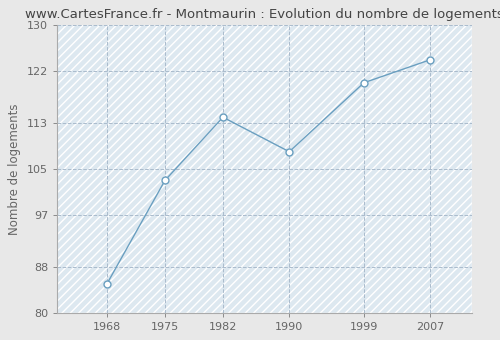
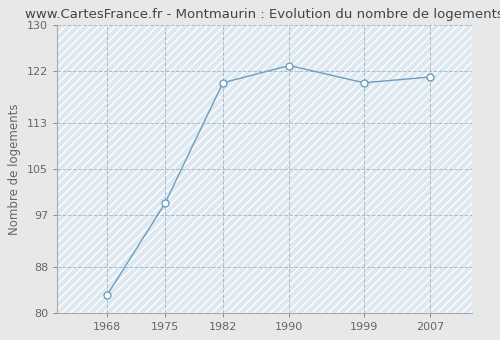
1968: 85 -> 83
1975: 103 -> 99
1982: 114 -> 120
1990: 108 -> 123
2007: 124 -> 121
